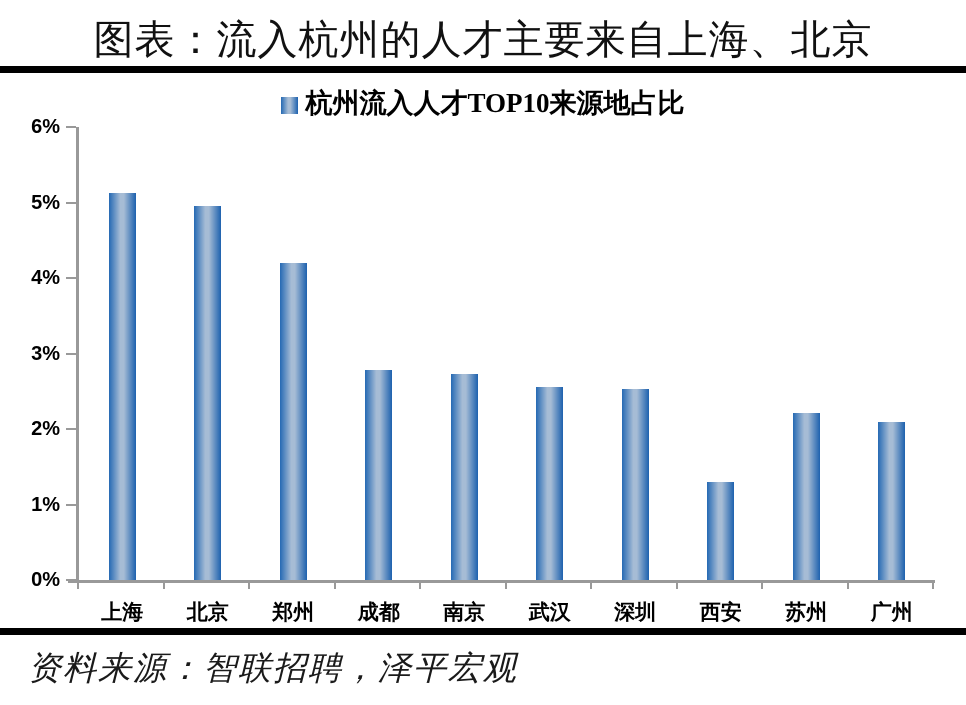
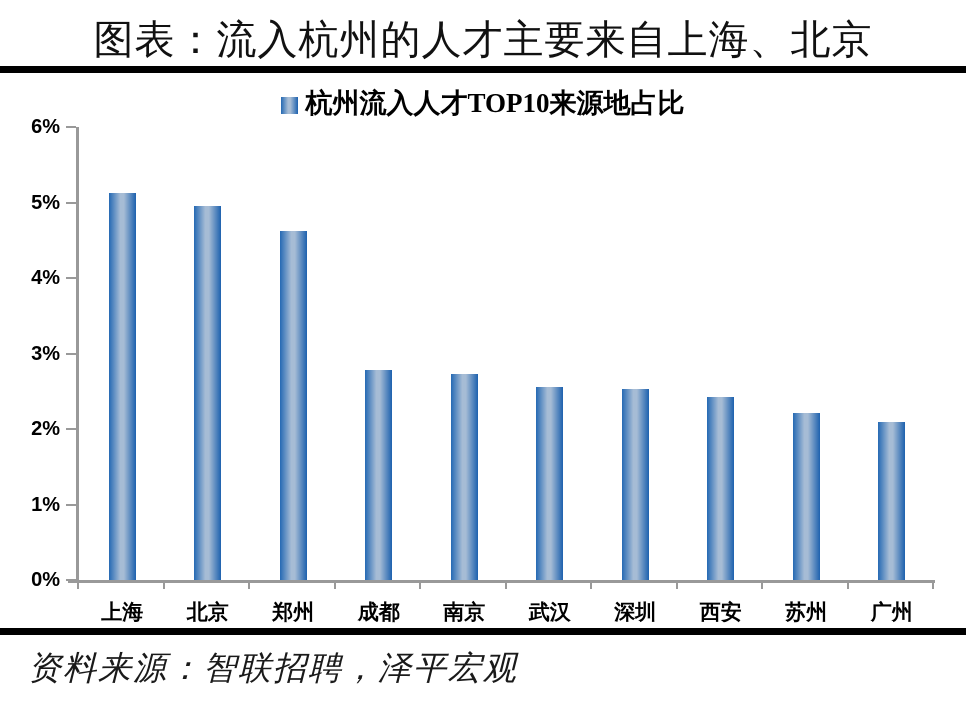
郑州: 4.2% -> 4.6%
西安: 1.3% -> 2.4%
